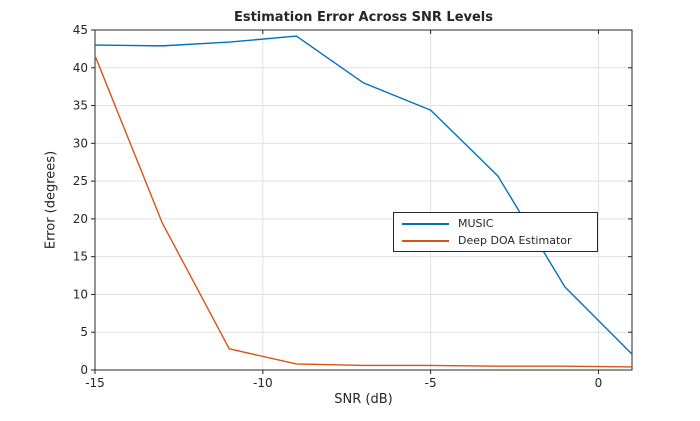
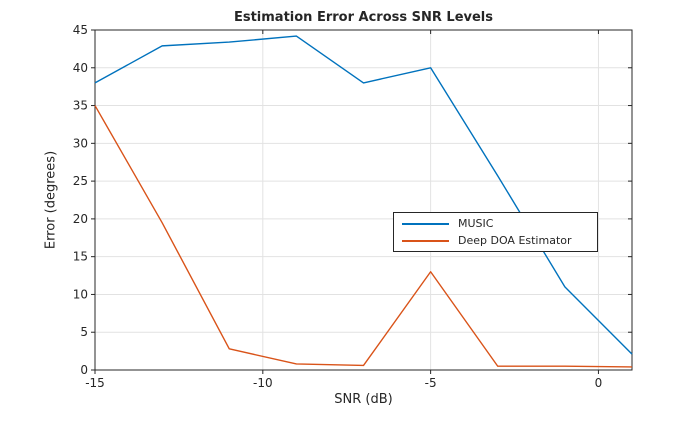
MUSIC/-15: 43 -> 38
Deep DOA Estimator/-15: 42 -> 35
MUSIC/-5: 34 -> 40
Deep DOA Estimator/-5: 1 -> 13
